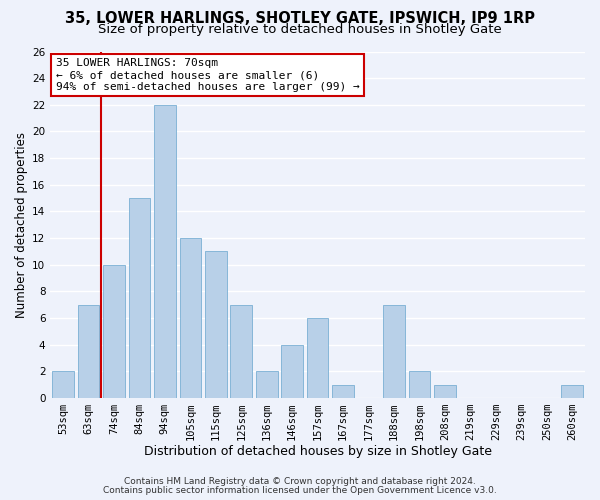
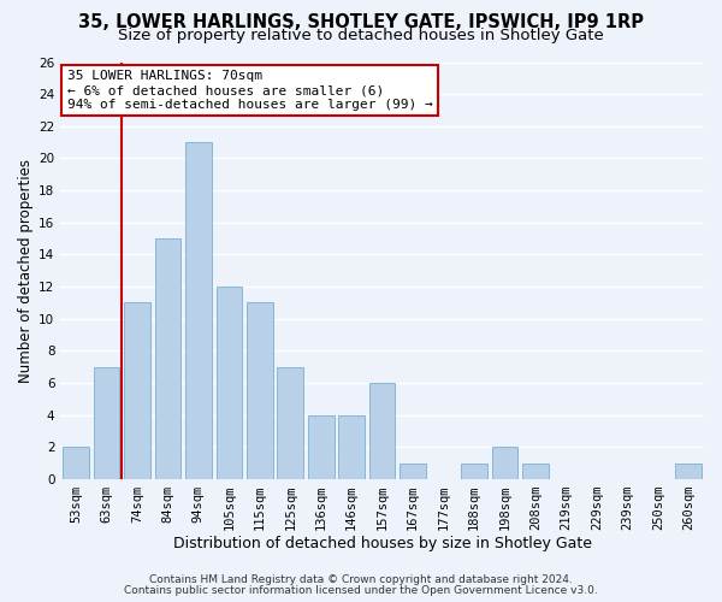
74sqm: 10 -> 11
94sqm: 22 -> 21
136sqm: 2 -> 4
188sqm: 7 -> 1
